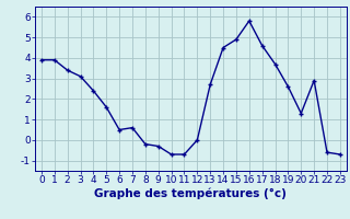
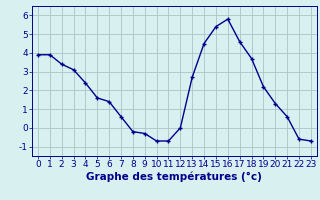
6: 0.5 -> 1.4
15: 4.9 -> 5.4
19: 2.6 -> 2.2
21: 2.9 -> 0.6
